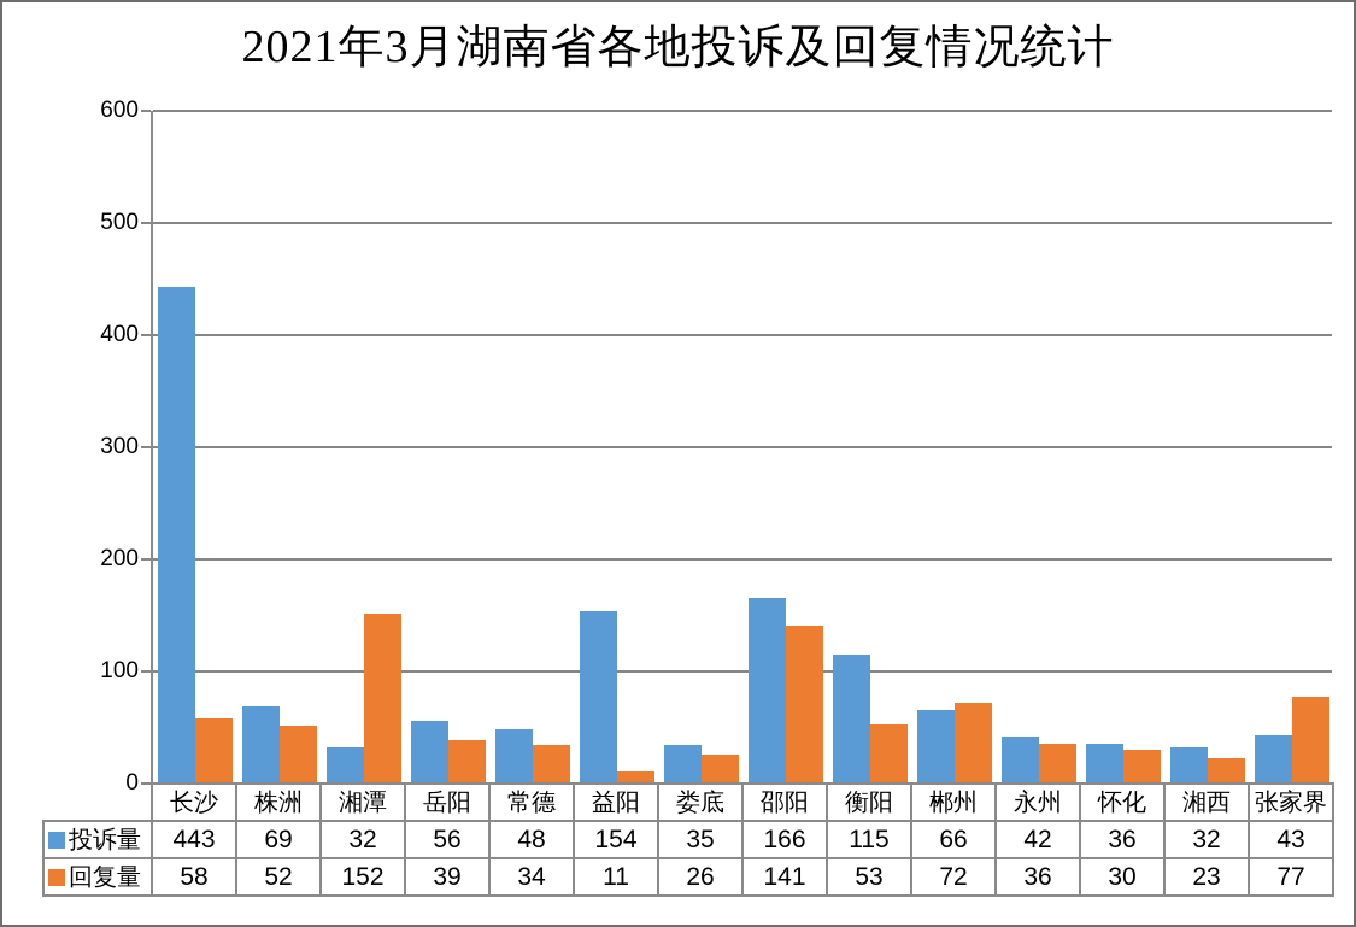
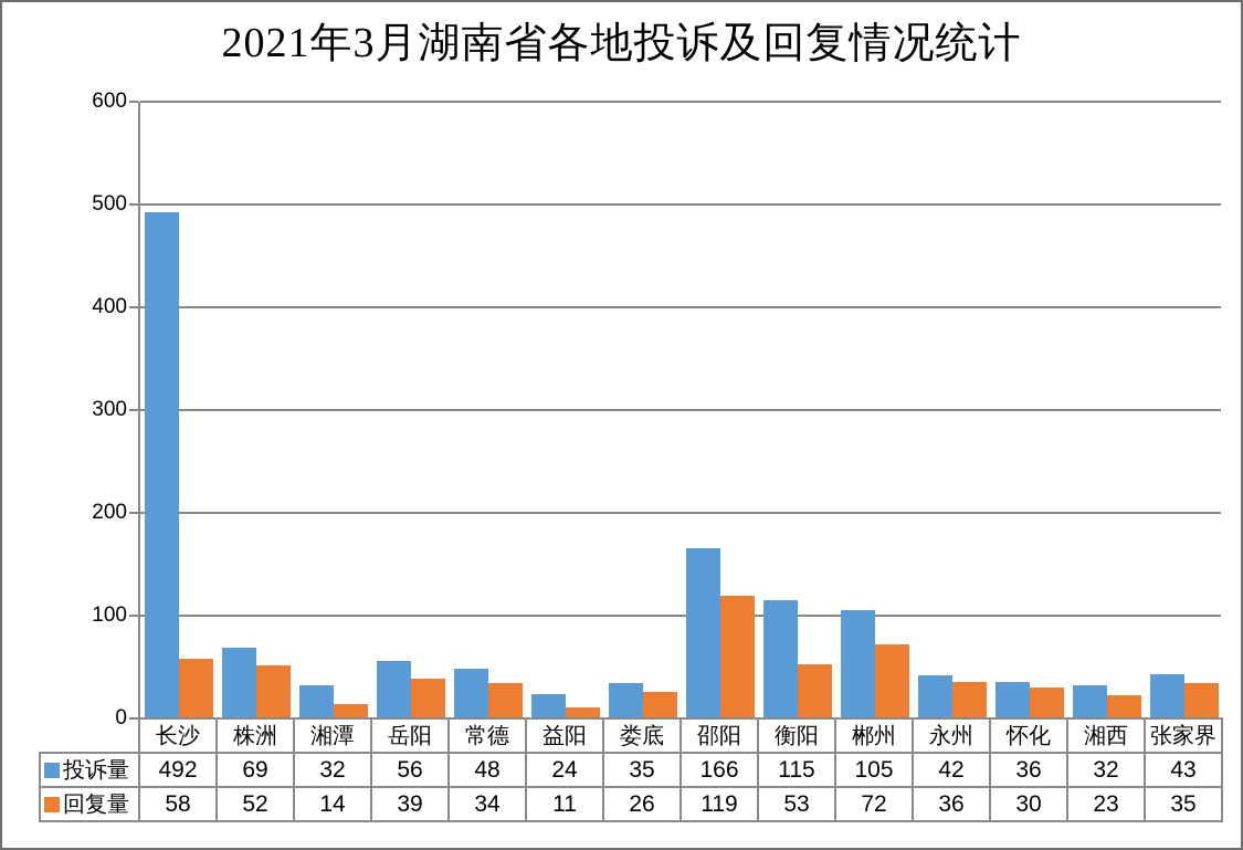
投诉量/长沙: 443 -> 492
回复量/湘潭: 152 -> 14
投诉量/益阳: 154 -> 24
回复量/邵阳: 141 -> 119
投诉量/郴州: 66 -> 105
回复量/张家界: 77 -> 35
